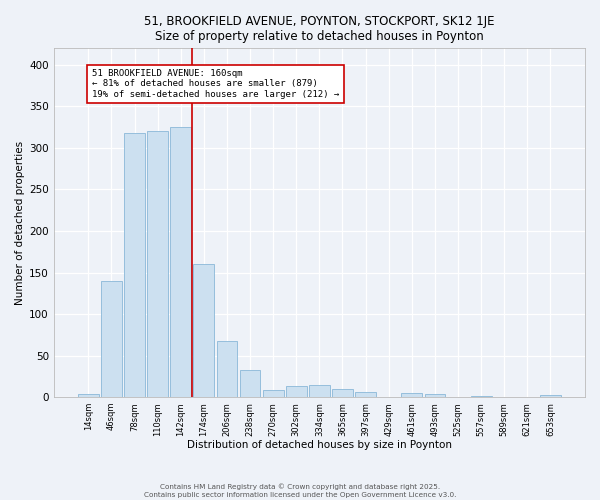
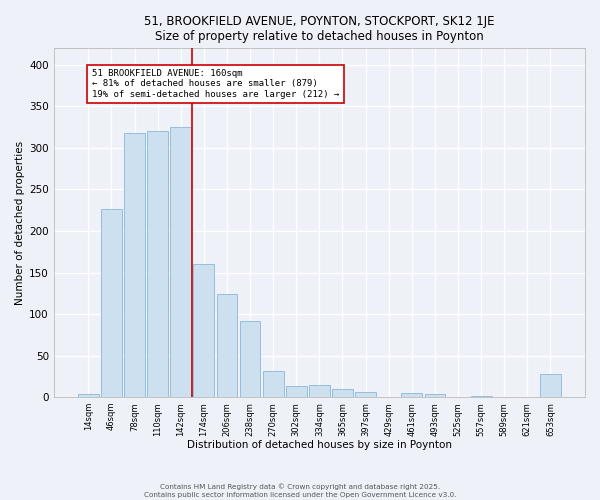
46sqm: 140 -> 226
206sqm: 68 -> 124
238sqm: 33 -> 92
270sqm: 9 -> 32
653sqm: 2 -> 28
